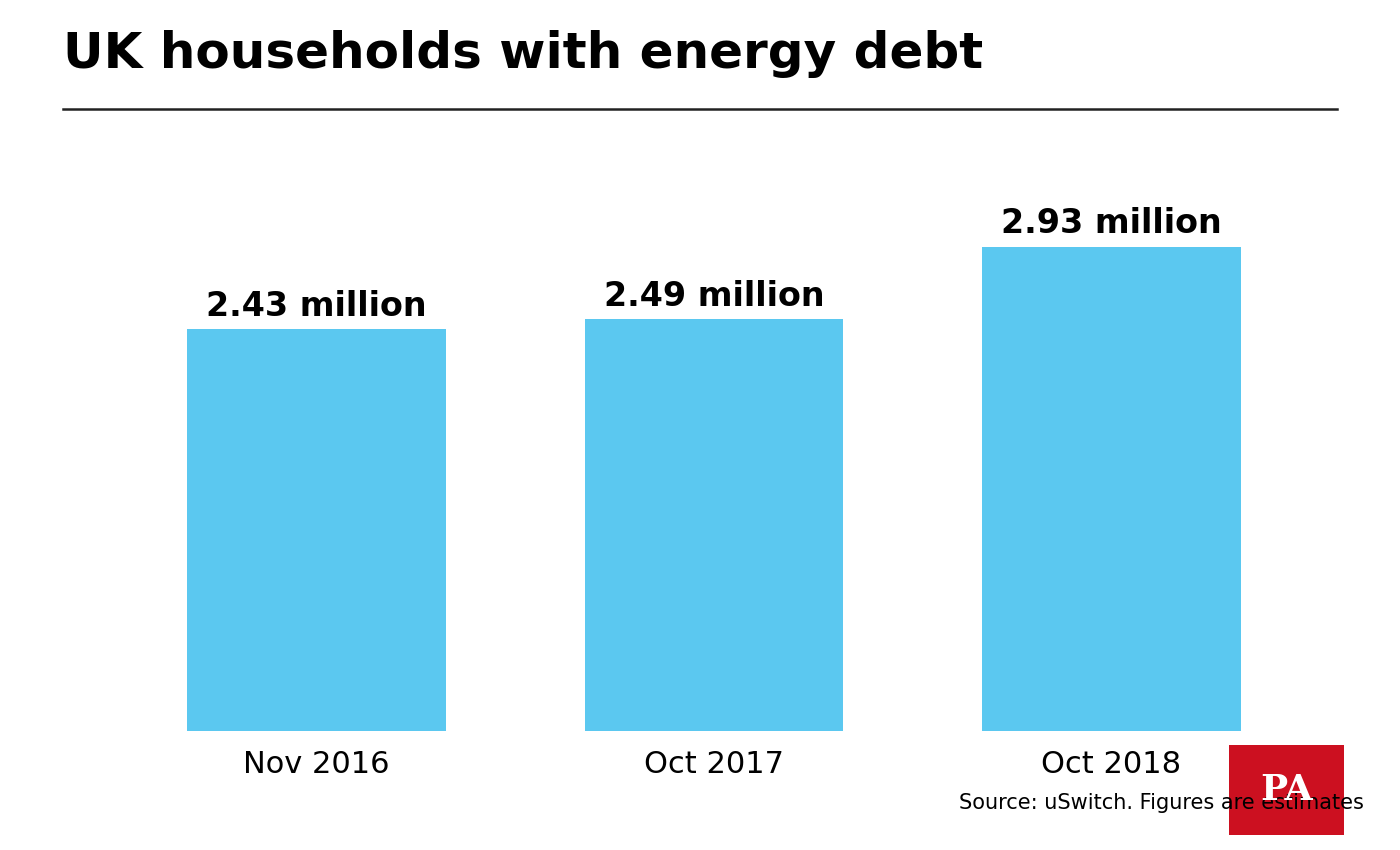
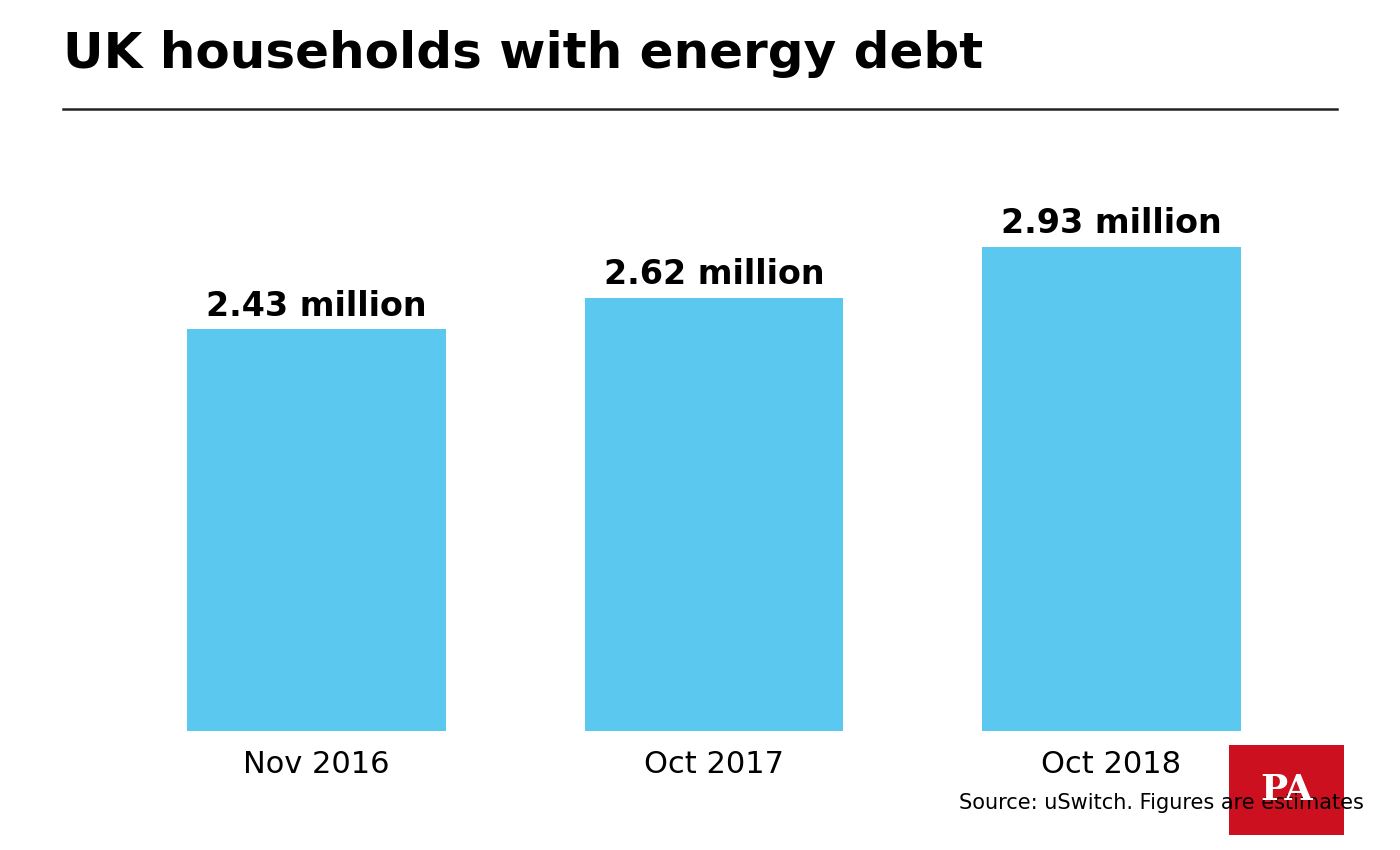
Oct 2017: 2.49 -> 2.62
